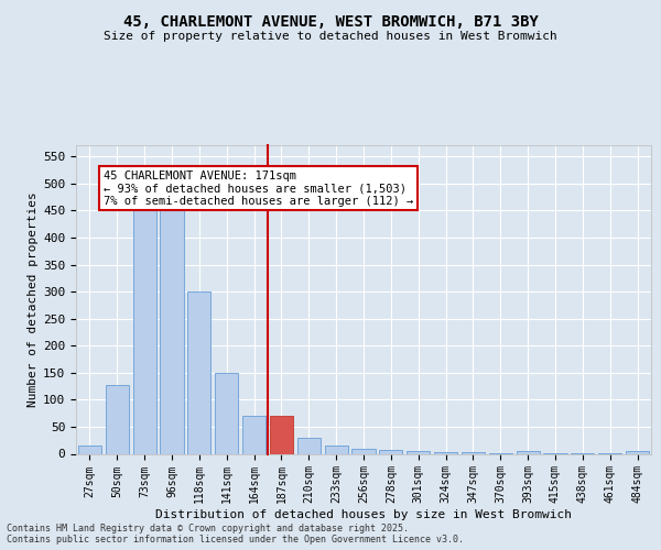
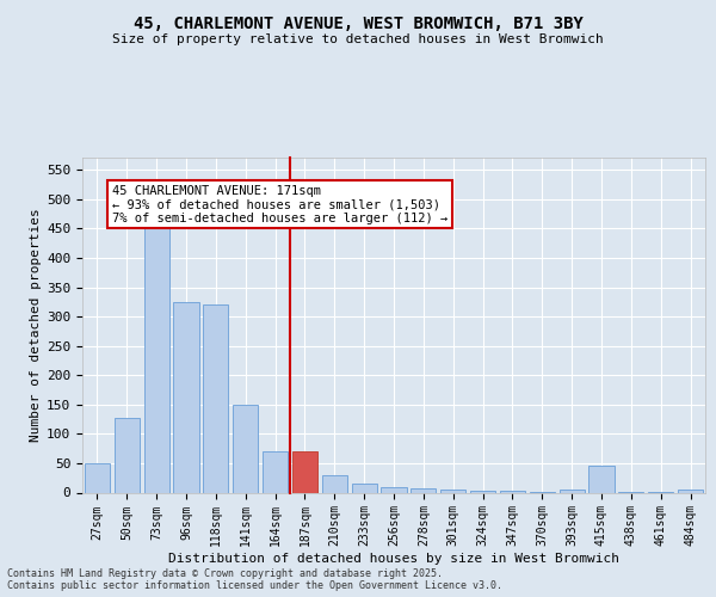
27sqm: 15 -> 50
96sqm: 450 -> 325
118sqm: 300 -> 320
415sqm: 1 -> 45
